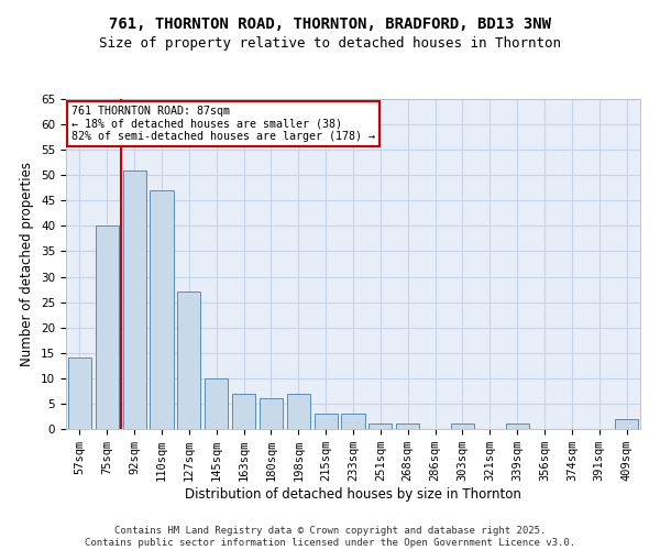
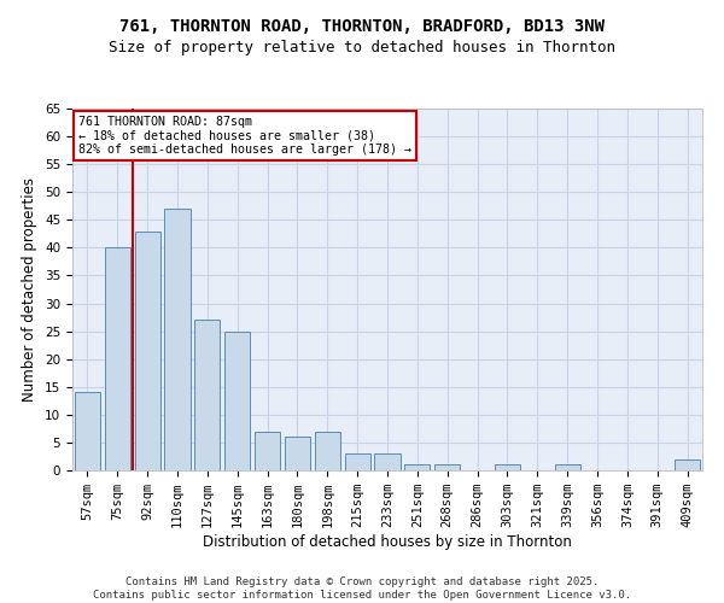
92sqm: 51 -> 43
145sqm: 10 -> 25
